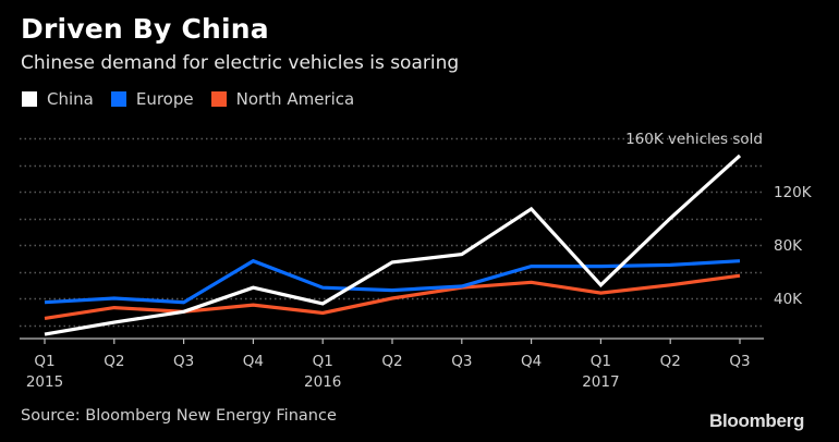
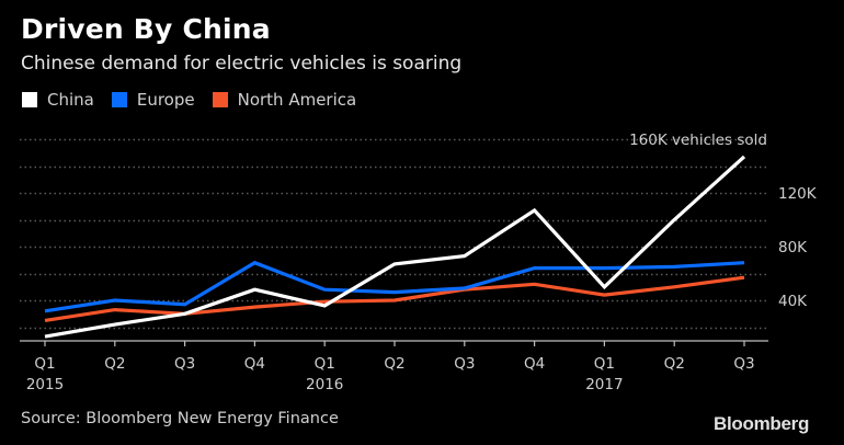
Europe/Q1 2015: 37K -> 32K
North America/Q1 2016: 29K -> 39K
